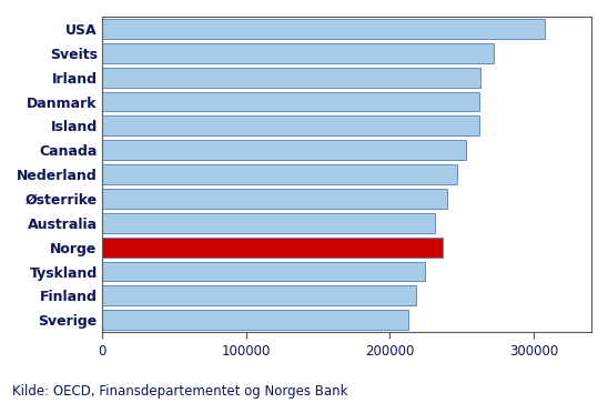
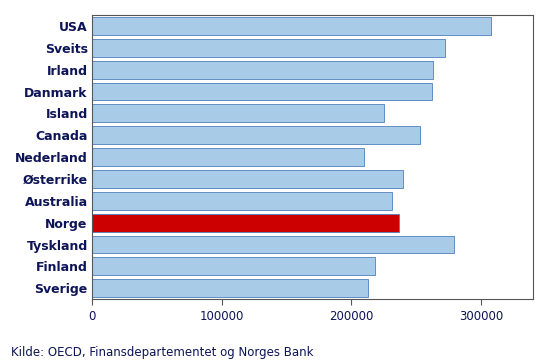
Island: 262000 -> 225000
Nederland: 247000 -> 210000
Tyskland: 224000 -> 279000
